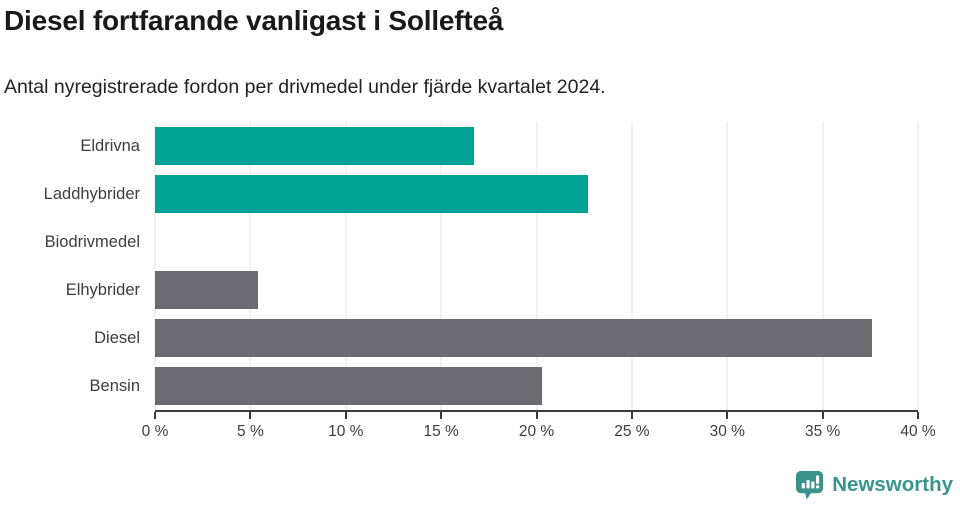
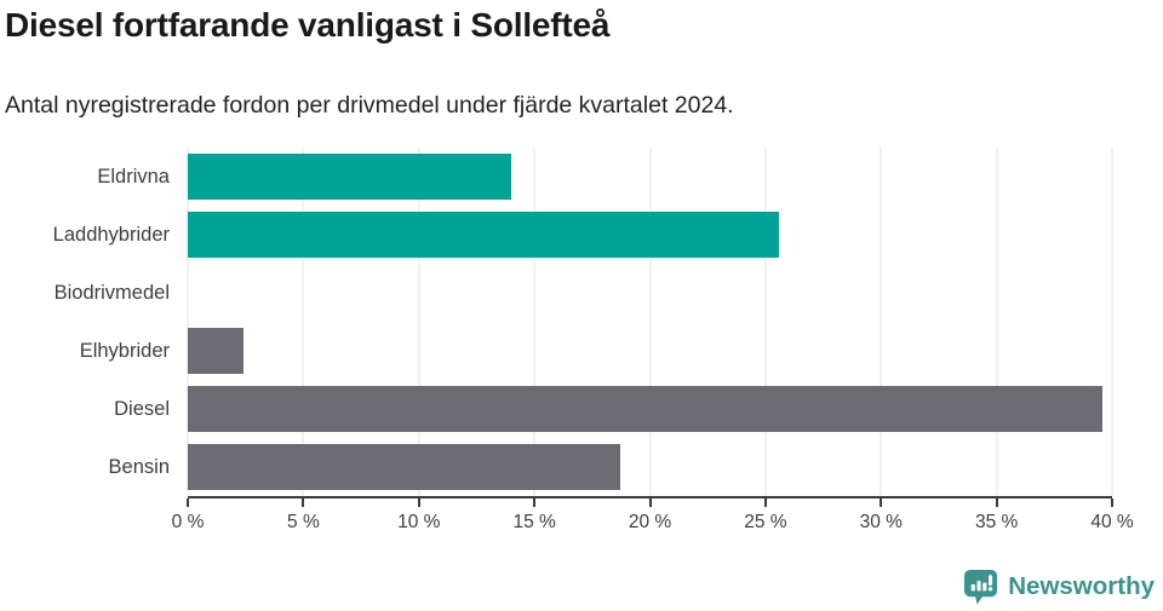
Eldrivna: 16.7% -> 14.0%
Laddhybrider: 22.7% -> 25.6%
Elhybrider: 5.4% -> 2.4%
Diesel: 37.6% -> 39.6%
Bensin: 20.3% -> 18.7%
